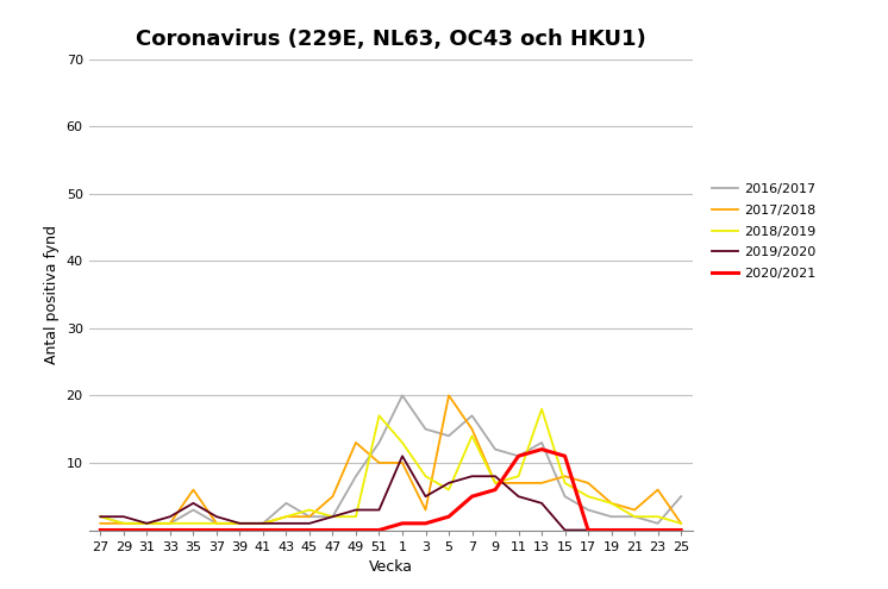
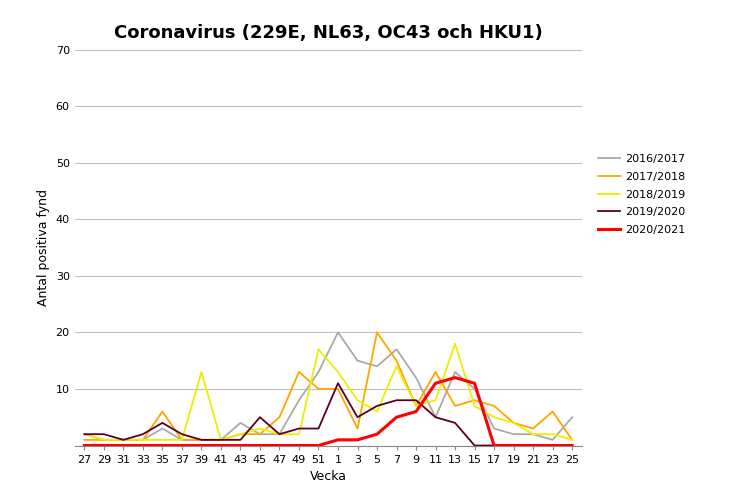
2018/2019/39: 1 -> 13
2019/2020/45: 1 -> 5
2016/2017/11: 11 -> 5
2017/2018/11: 7 -> 13
2016/2017/15: 5 -> 10
